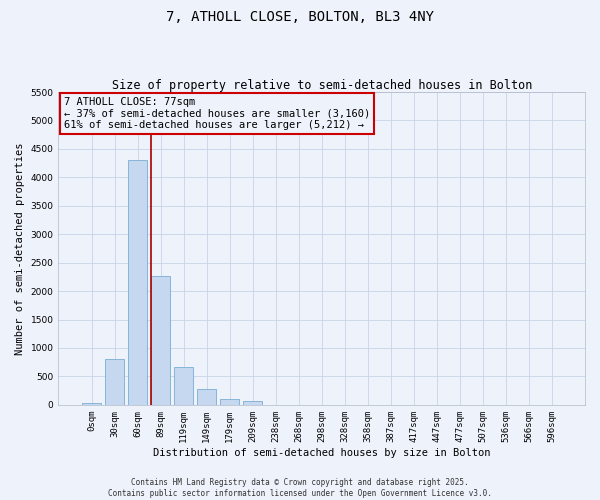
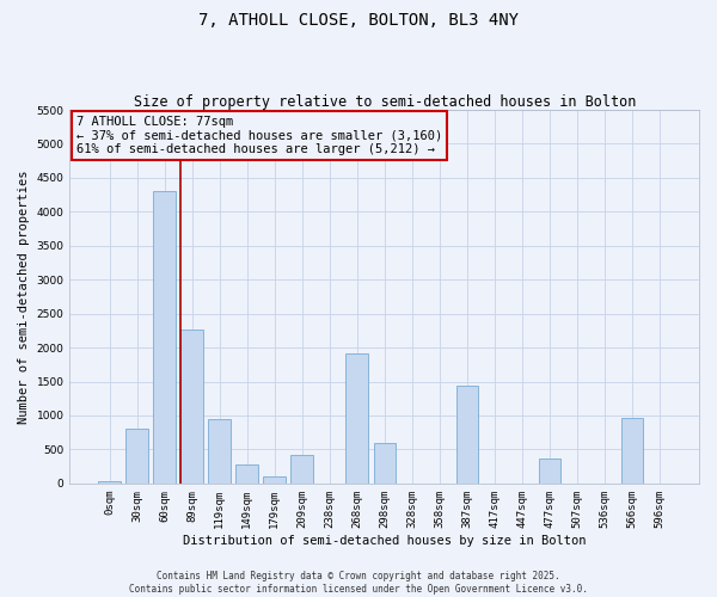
119sqm: 660 -> 940
209sqm: 70 -> 420
268sqm: 0 -> 1920
298sqm: 0 -> 600
387sqm: 0 -> 1440
477sqm: 0 -> 360
566sqm: 0 -> 960
